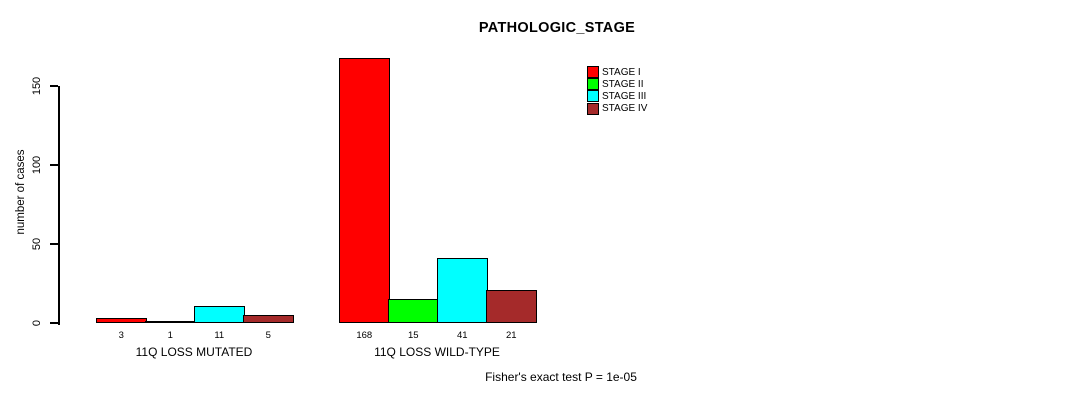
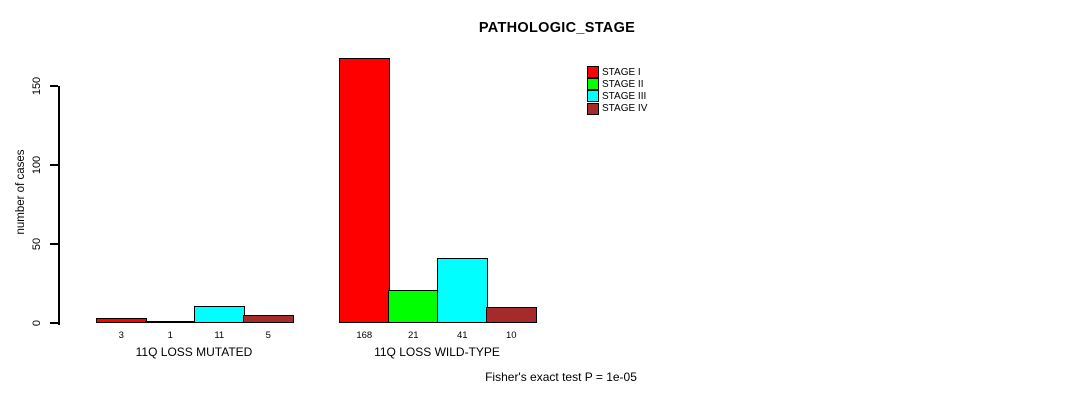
STAGE II/11Q LOSS WILD-TYPE: 15 -> 21
STAGE IV/11Q LOSS WILD-TYPE: 21 -> 10
